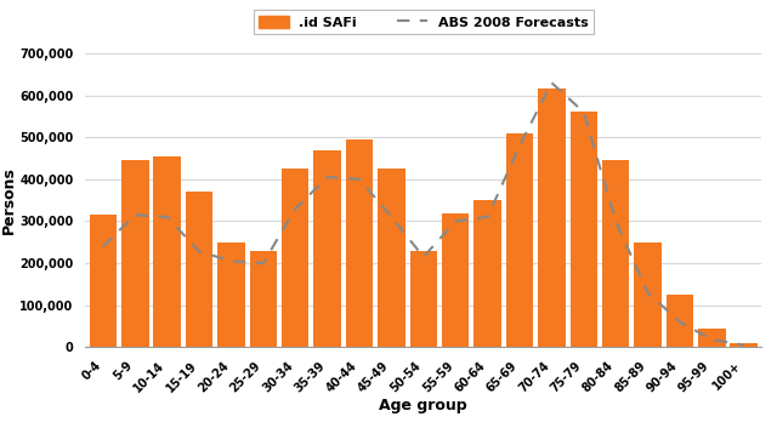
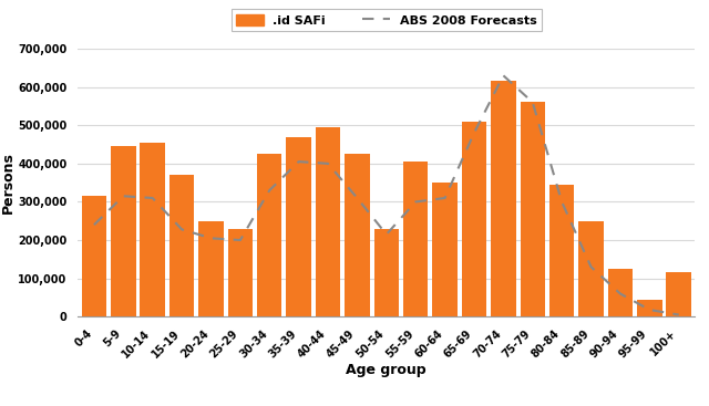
.id SAFi/55-59: 318,000 -> 405,000
.id SAFi/80-84: 445,000 -> 345,000
.id SAFi/100+: 10,000 -> 115,000
